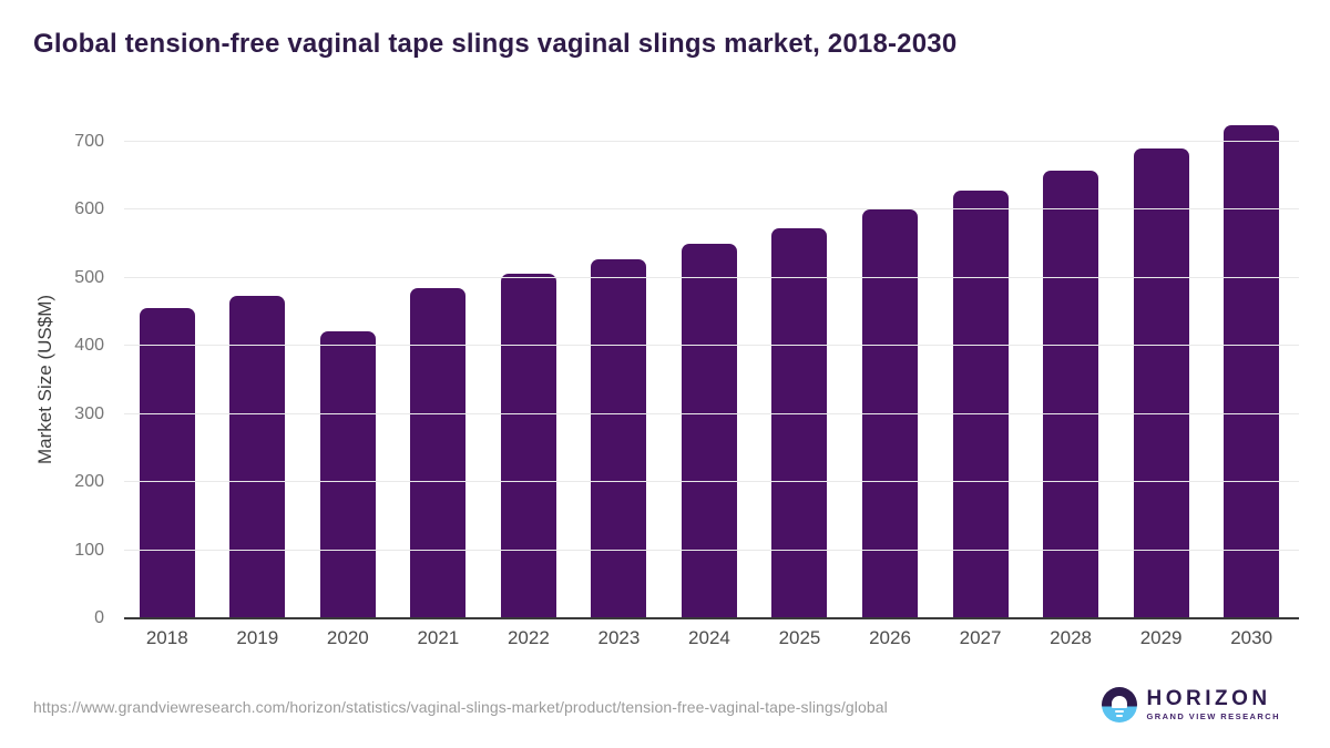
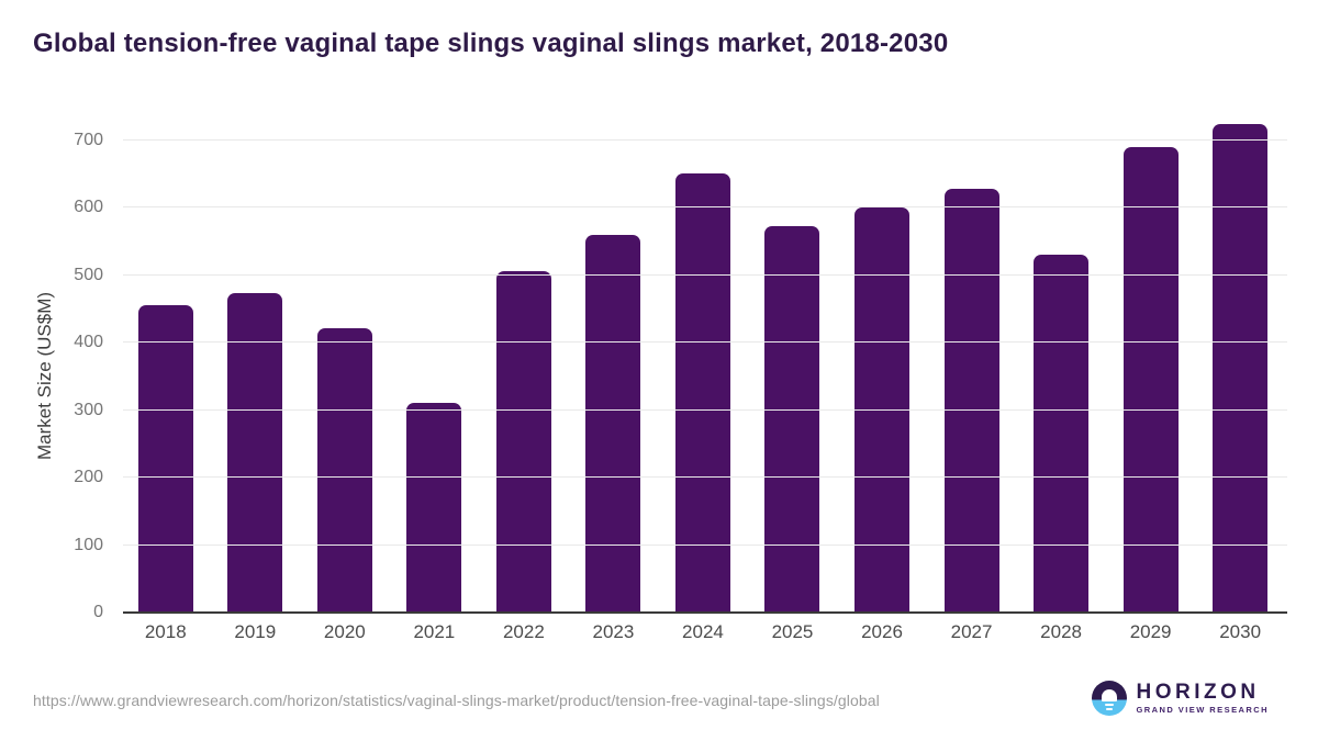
2021: 480 -> 310
2023: 530 -> 560
2024: 550 -> 650
2028: 660 -> 530
